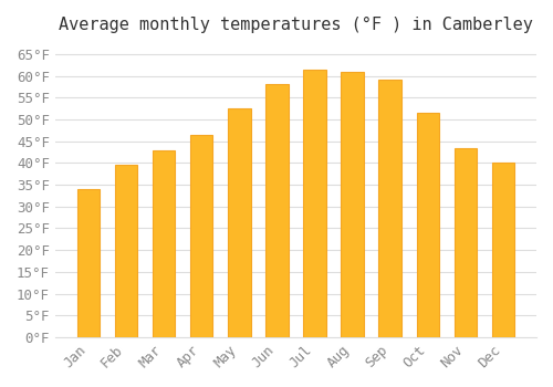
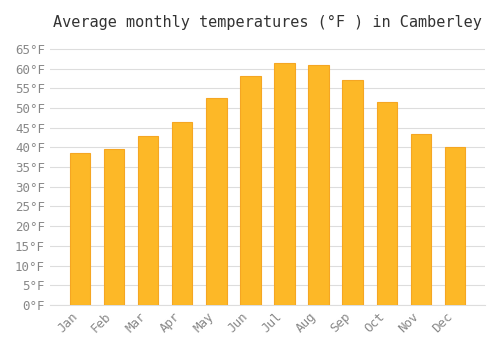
Jan: 34.0°F -> 38.5°F
Sep: 59.0°F -> 57.0°F
